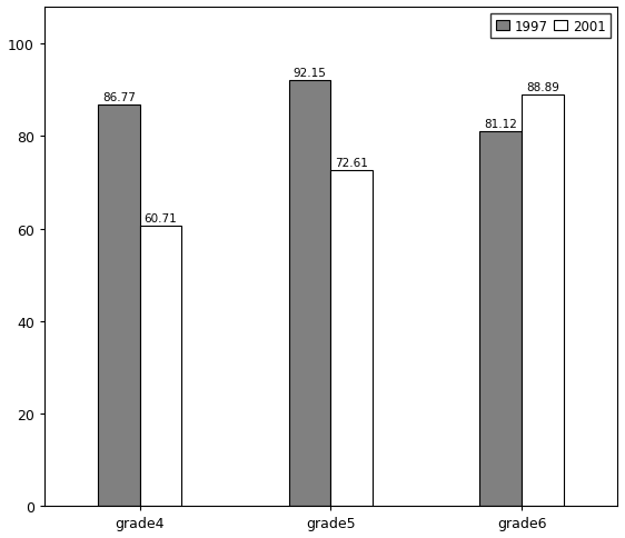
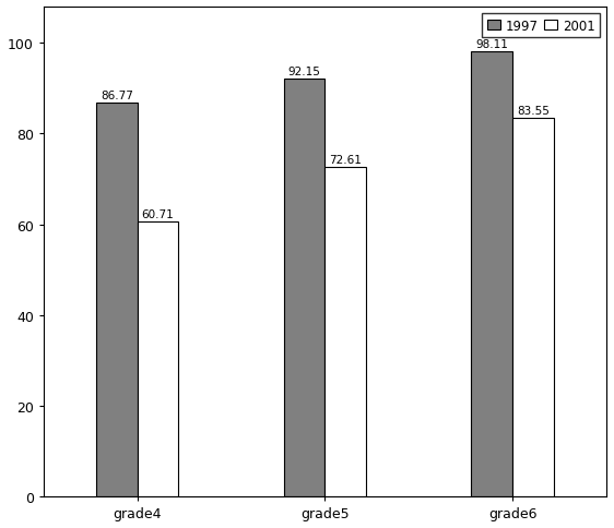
1997/grade6: 81.12 -> 98.11
2001/grade6: 88.89 -> 83.55
